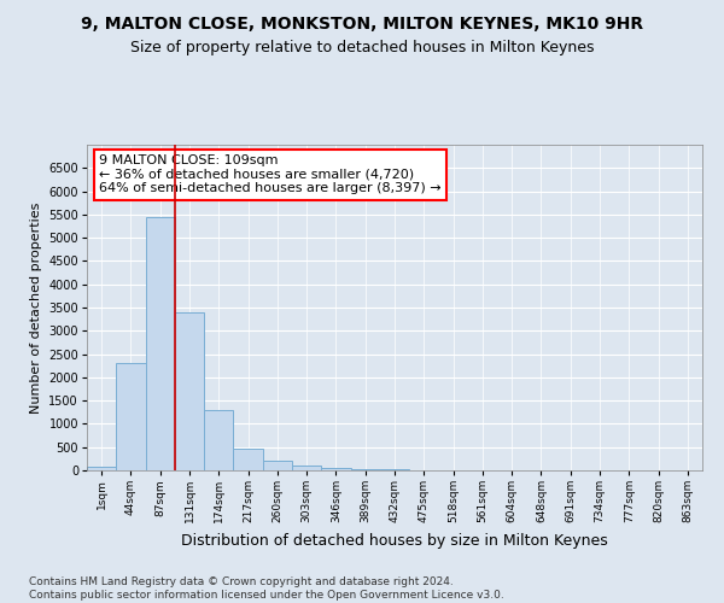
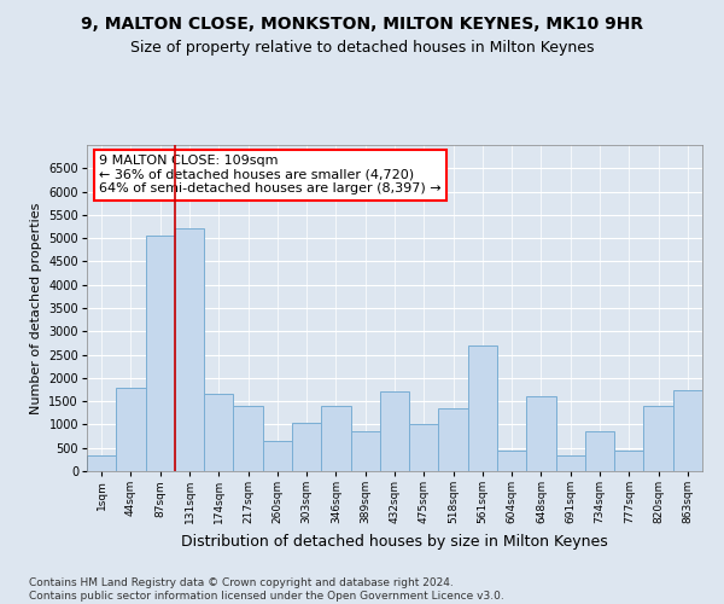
1sqm: 80 -> 350
44sqm: 2300 -> 1800
87sqm: 5450 -> 5050
131sqm: 3400 -> 5200
174sqm: 1300 -> 1650
217sqm: 480 -> 1400
260sqm: 200 -> 650
303sqm: 100 -> 1050
346sqm: 50 -> 1400
389sqm: 30 -> 850
432sqm: 20 -> 1700
475sqm: 10 -> 1000
518sqm: 0 -> 1350
561sqm: 0 -> 2700
604sqm: 0 -> 450
648sqm: 0 -> 1600
691sqm: 0 -> 350
734sqm: 0 -> 850
777sqm: 0 -> 450
820sqm: 0 -> 1400
863sqm: 0 -> 1750
